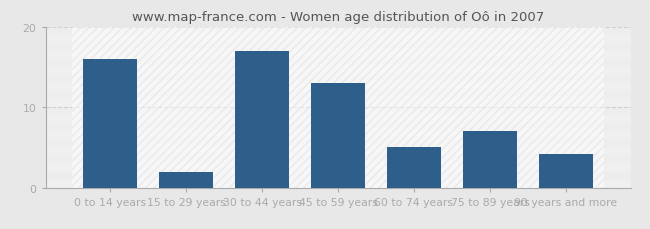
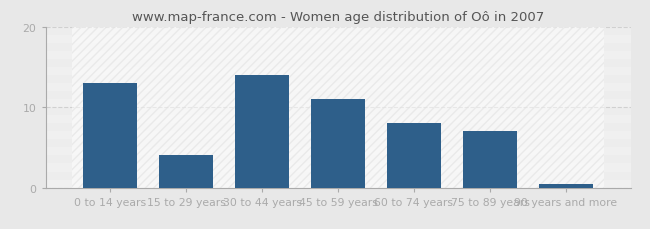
0 to 14 years: 16.0 -> 13.0
15 to 29 years: 2.0 -> 4.0
30 to 44 years: 17.0 -> 14.0
45 to 59 years: 13.0 -> 11.0
60 to 74 years: 5.0 -> 8.0
90 years and more: 4.2 -> 0.5
